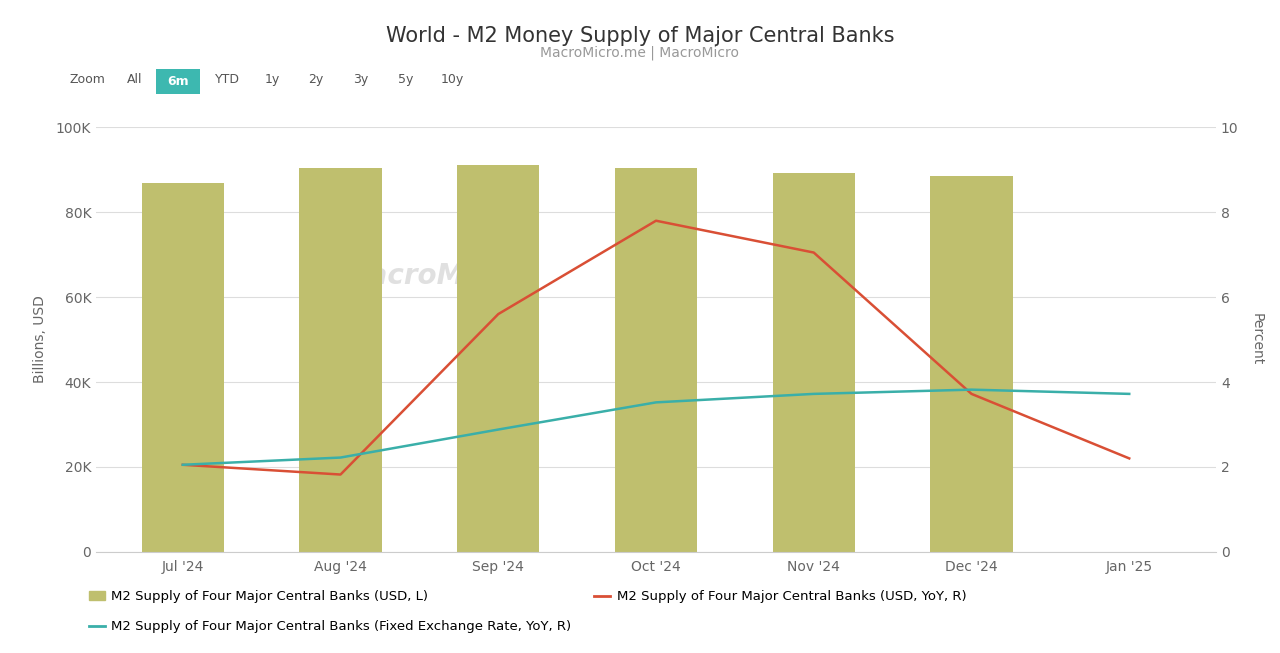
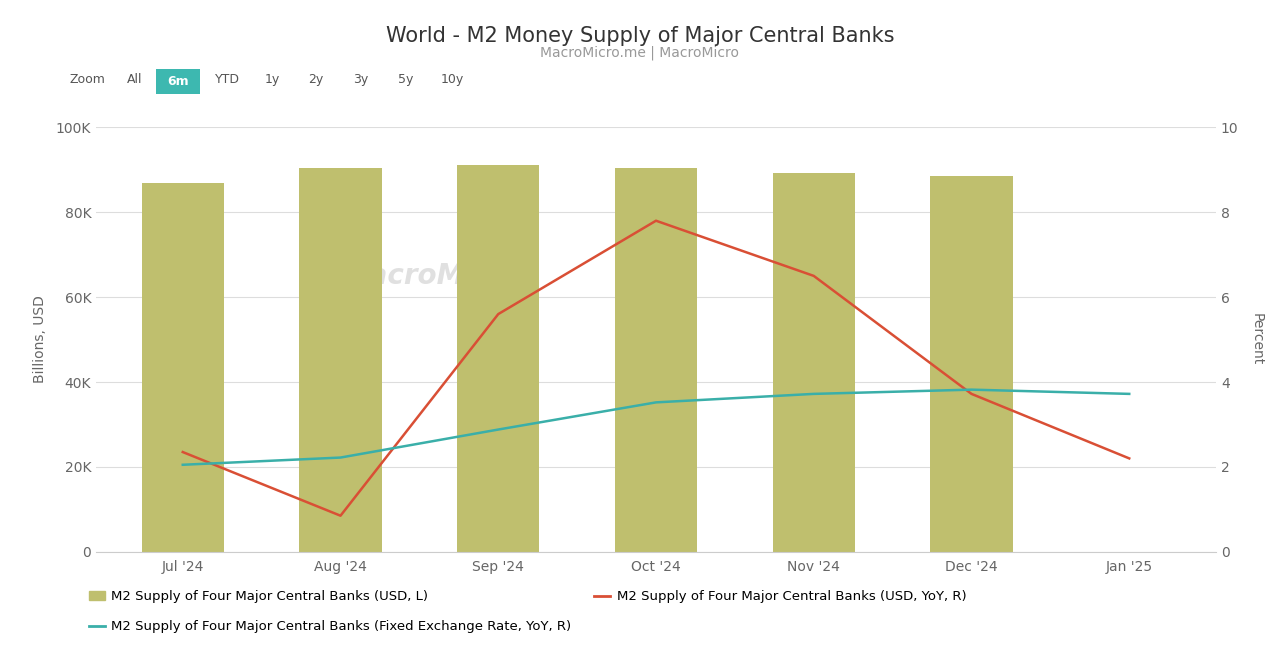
M2 Supply of Four Major Central Banks (USD, YoY, R)/Jul '24: 2.05 -> 2.35
M2 Supply of Four Major Central Banks (USD, YoY, R)/Aug '24: 1.82 -> 0.85
M2 Supply of Four Major Central Banks (USD, YoY, R)/Nov '24: 7.05 -> 6.50
